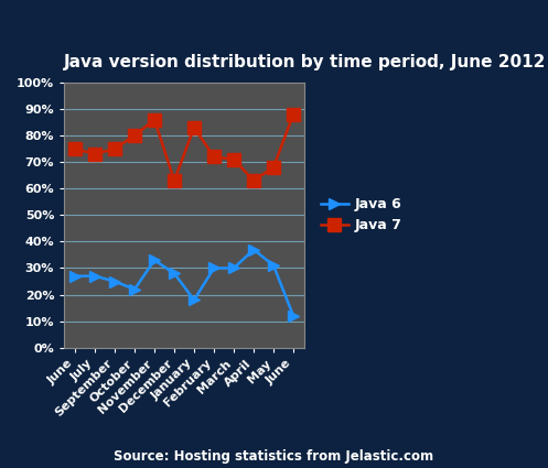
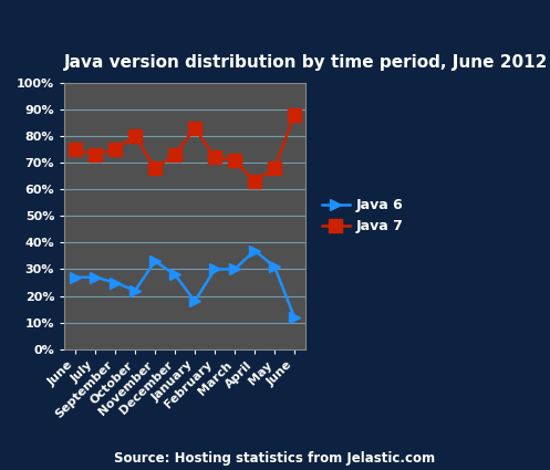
Java 7/November: 86% -> 68%
Java 7/December: 63% -> 73%
